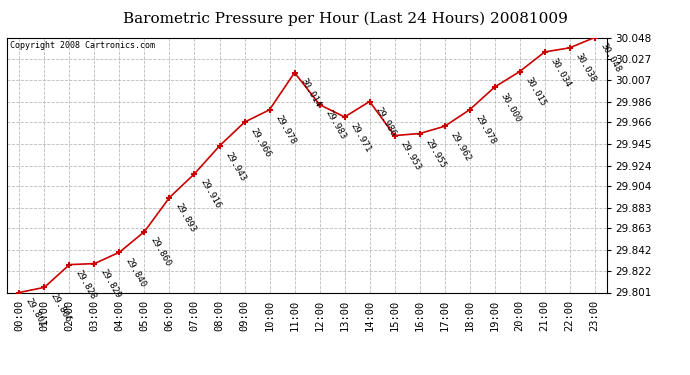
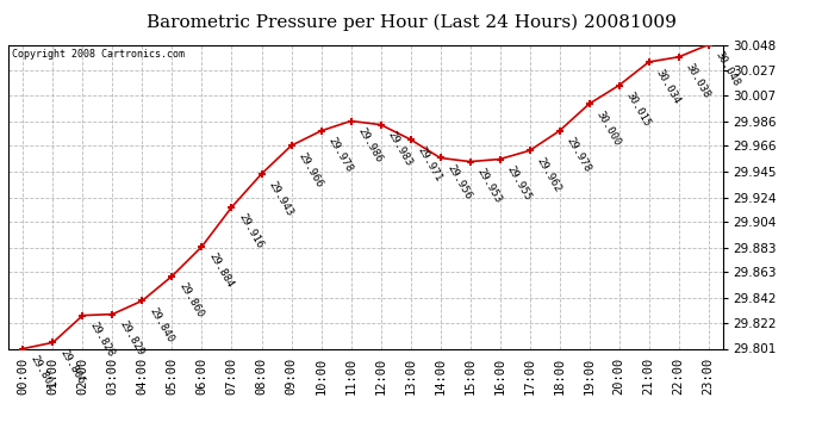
06:00: 29.893 -> 29.884
11:00: 30.014 -> 29.986
14:00: 29.986 -> 29.956
